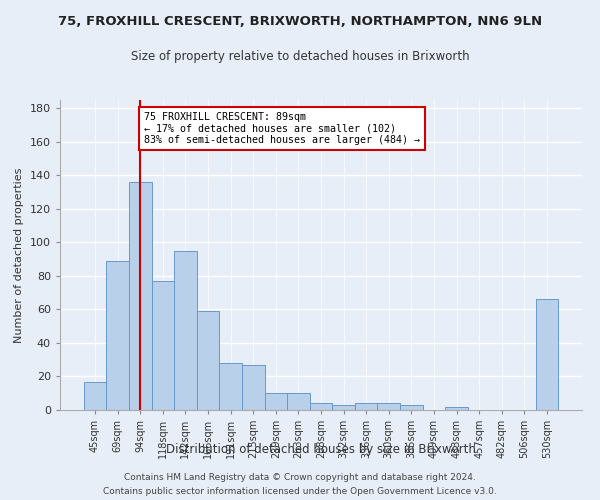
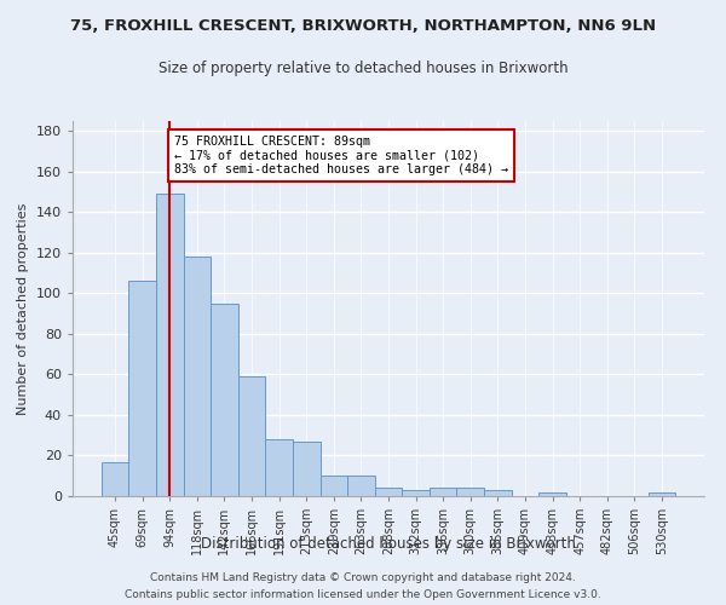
69sqm: 89 -> 106
94sqm: 136 -> 149
118sqm: 77 -> 118
530sqm: 66 -> 2
